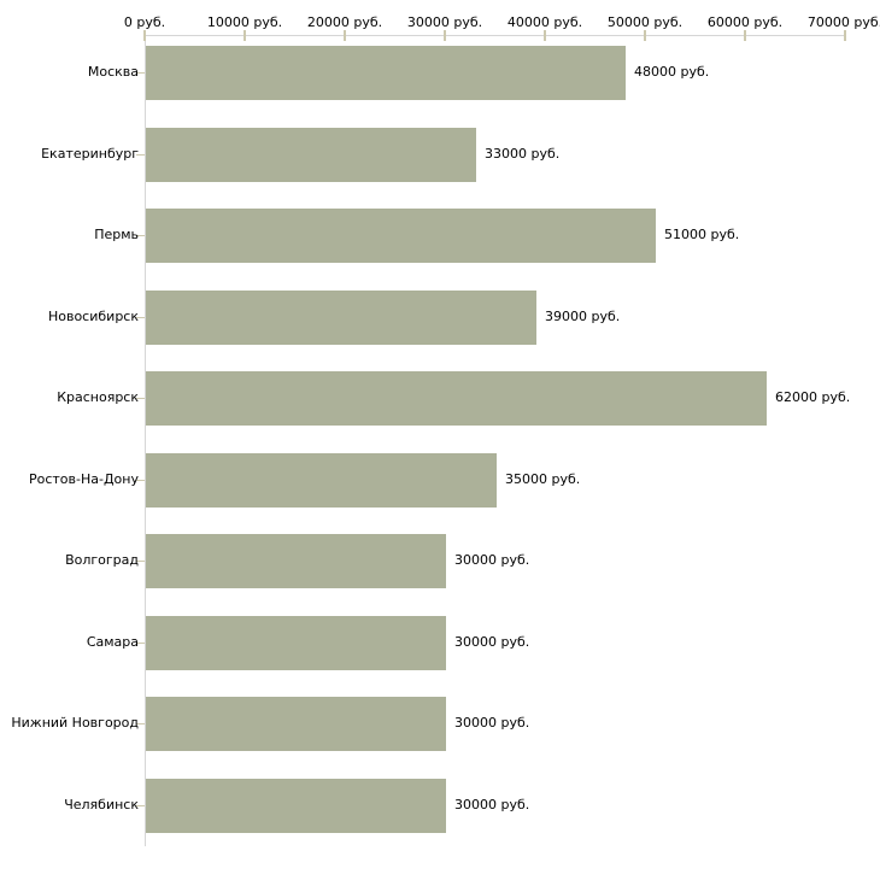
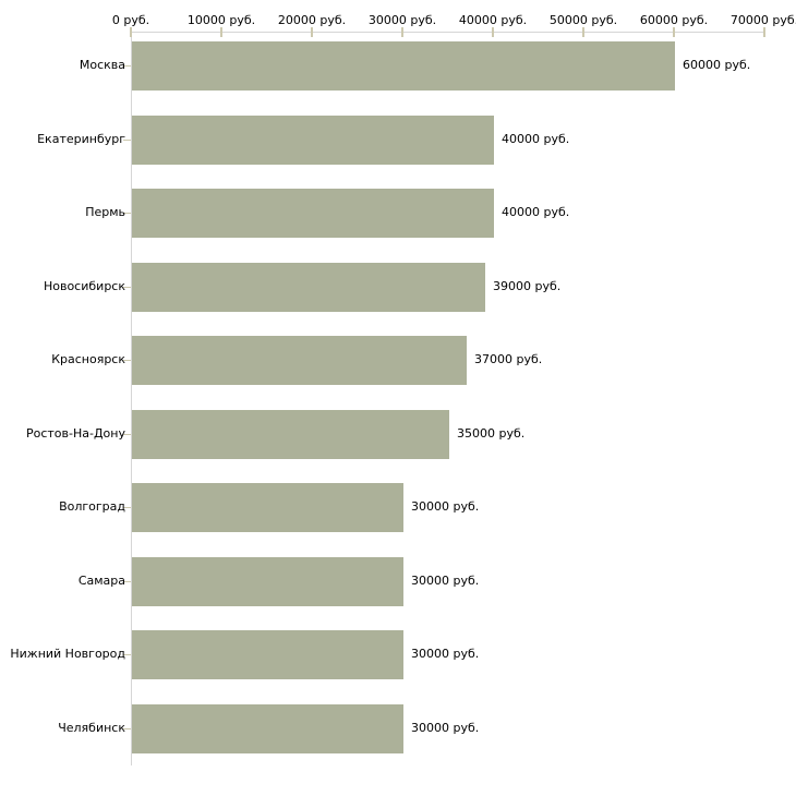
Москва: 48000 -> 60000
Екатеринбург: 33000 -> 40000
Пермь: 51000 -> 40000
Красноярск: 62000 -> 37000
